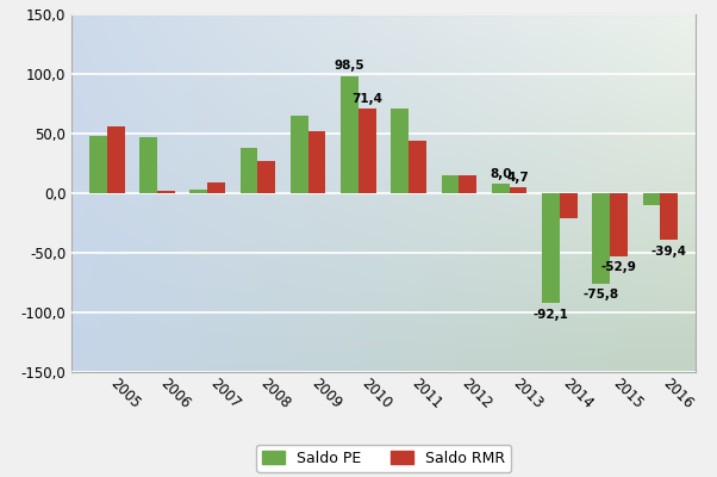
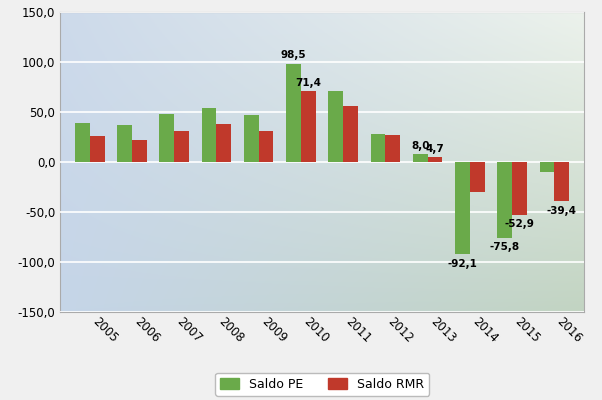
Saldo PE/2005: 48 -> 39
Saldo RMR/2005: 56 -> 26
Saldo PE/2006: 47 -> 38
Saldo RMR/2006: 2 -> 22
Saldo PE/2007: 3 -> 48
Saldo RMR/2007: 9 -> 31
Saldo PE/2008: 38 -> 54
Saldo RMR/2008: 27 -> 38
Saldo PE/2009: 65 -> 47
Saldo RMR/2009: 52 -> 31
Saldo RMR/2011: 44 -> 56
Saldo PE/2012: 15 -> 28
Saldo RMR/2012: 15 -> 27
Saldo RMR/2014: -21 -> -30
